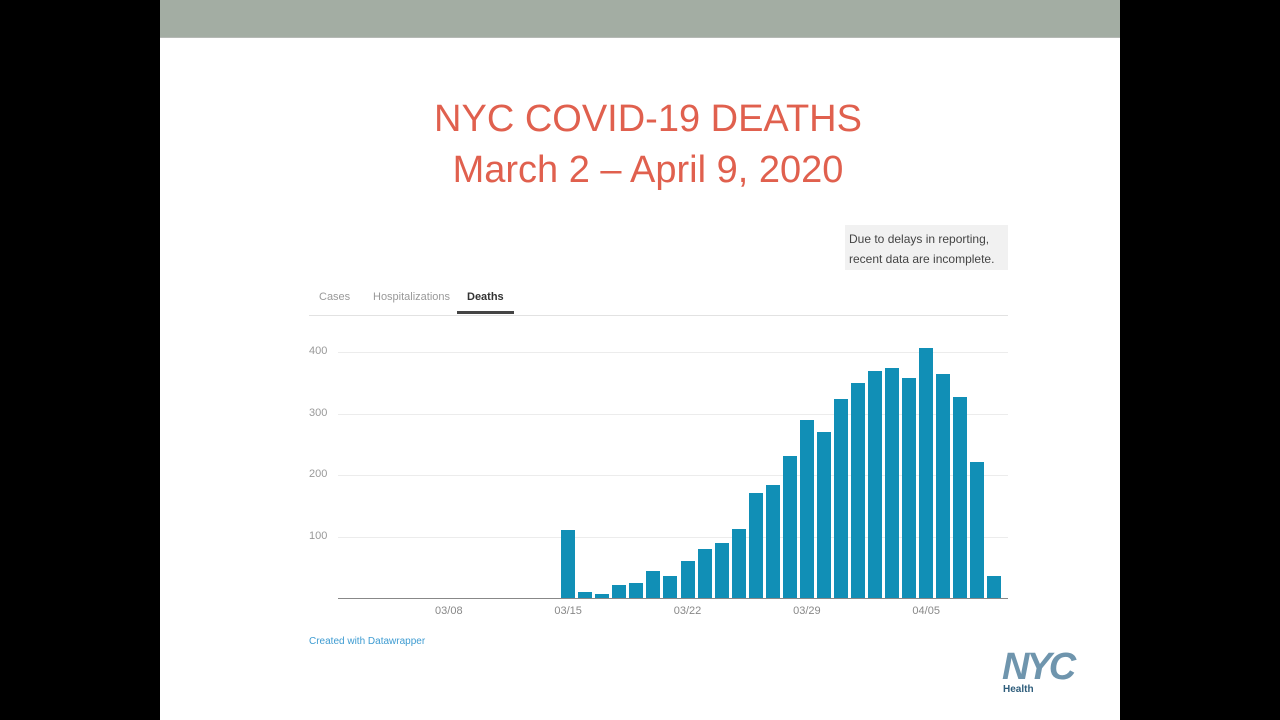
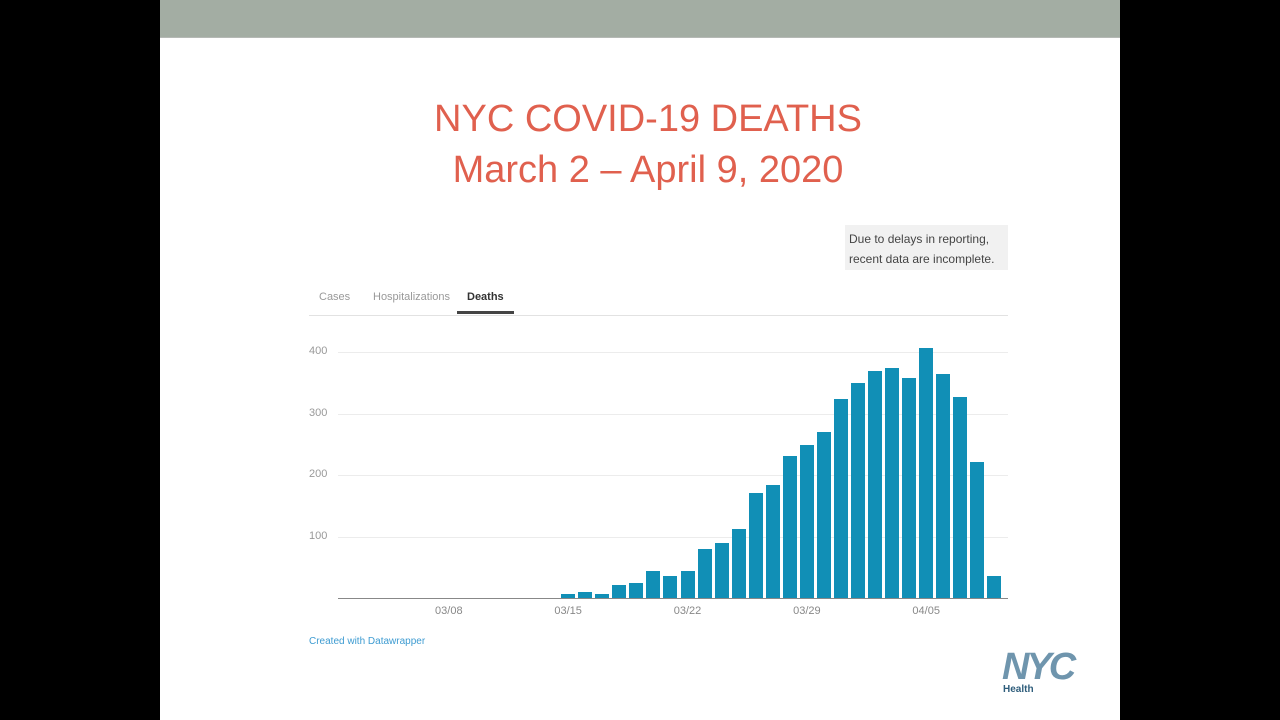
03/15: 110 -> 10
03/22: 60 -> 40
03/29: 290 -> 250
